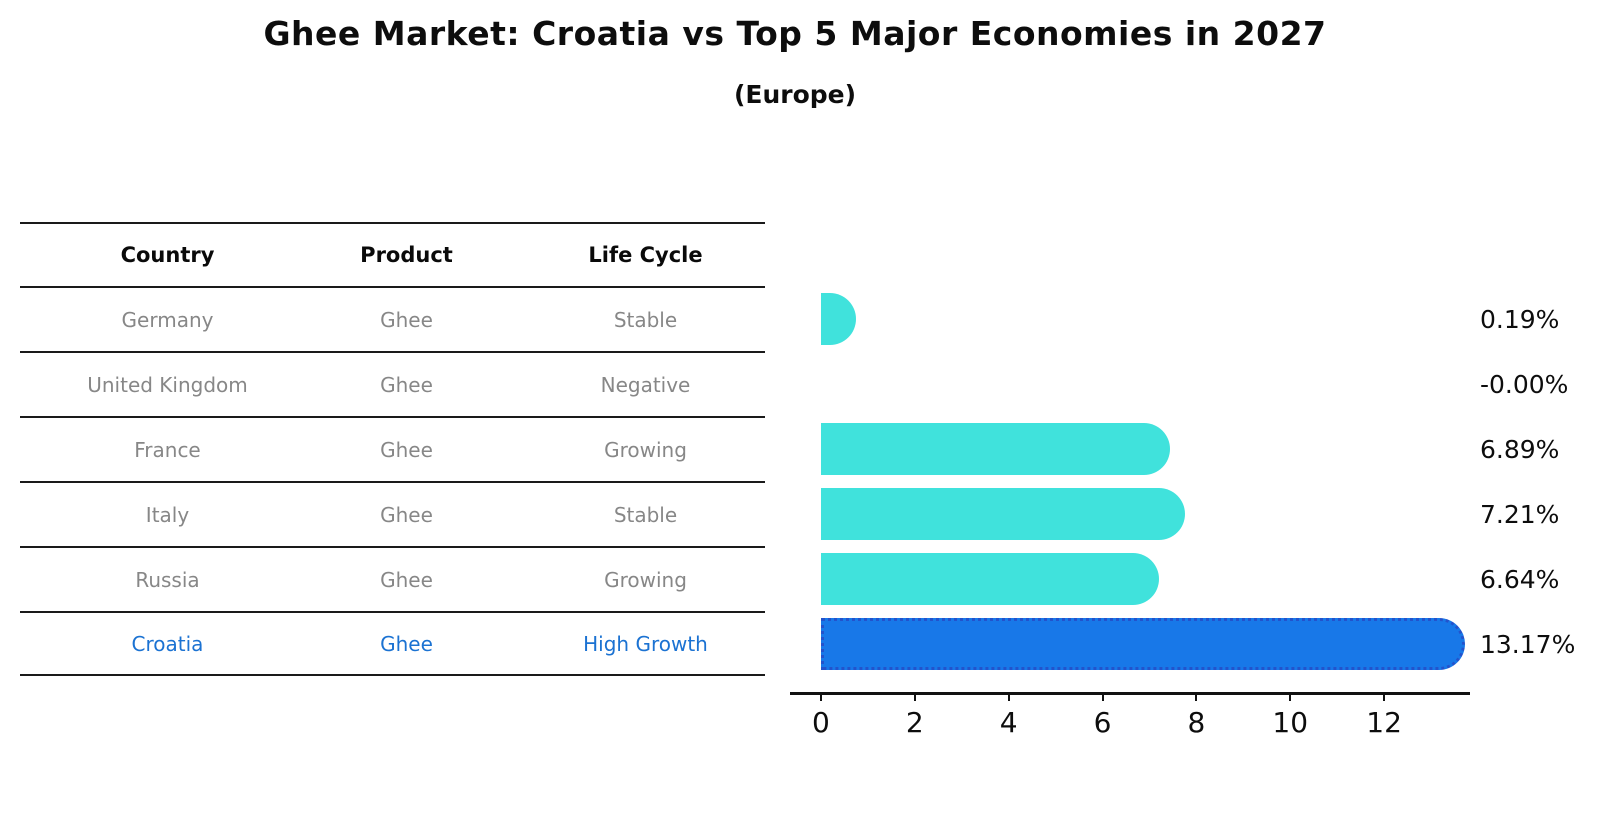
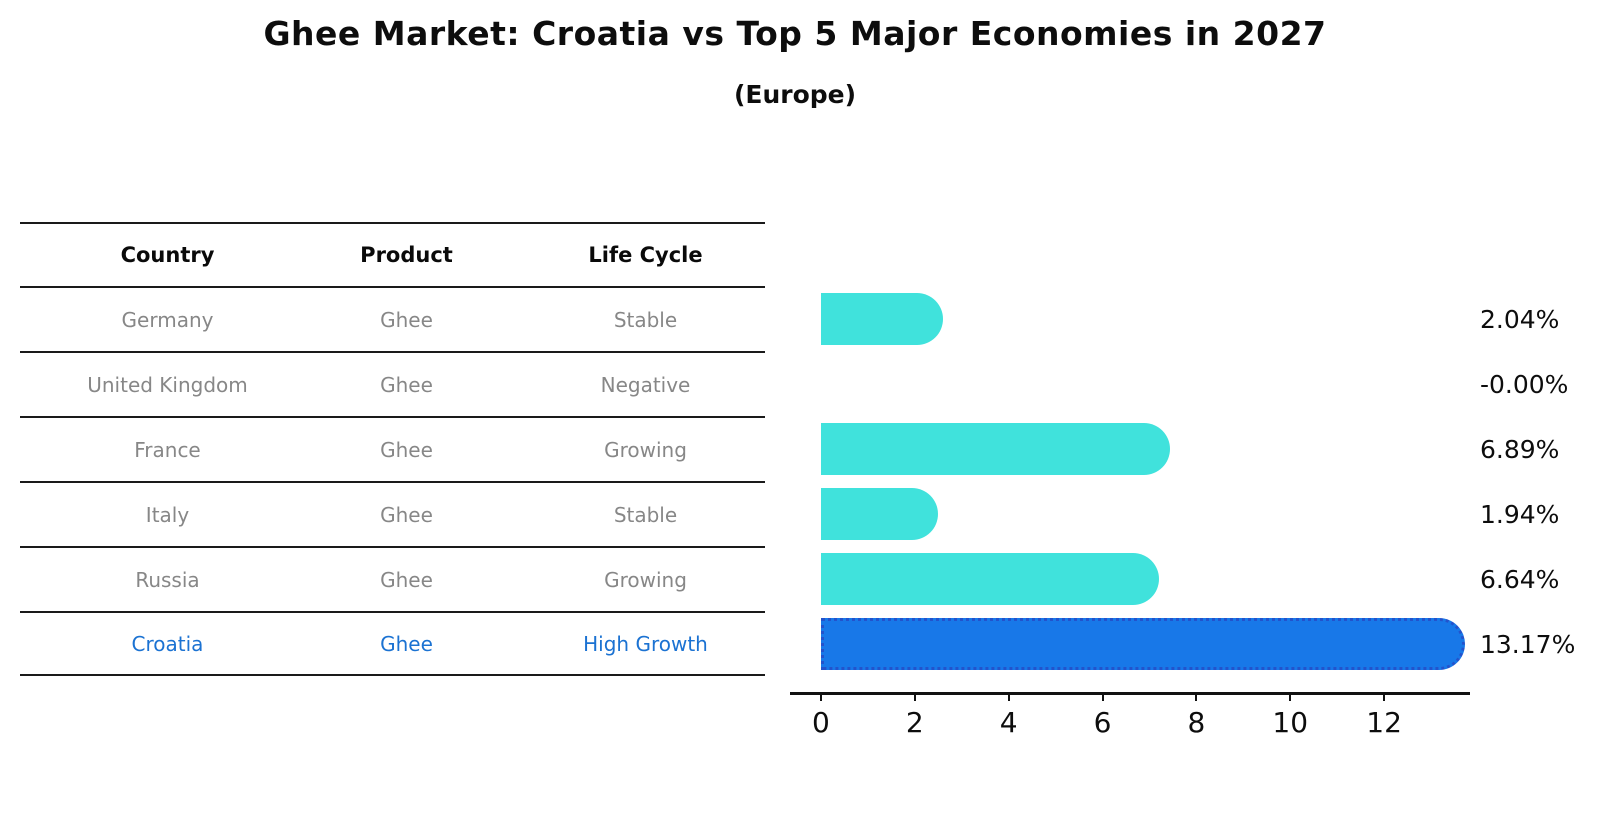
Germany: 0.19% -> 2.04%
Italy: 7.21% -> 1.94%
